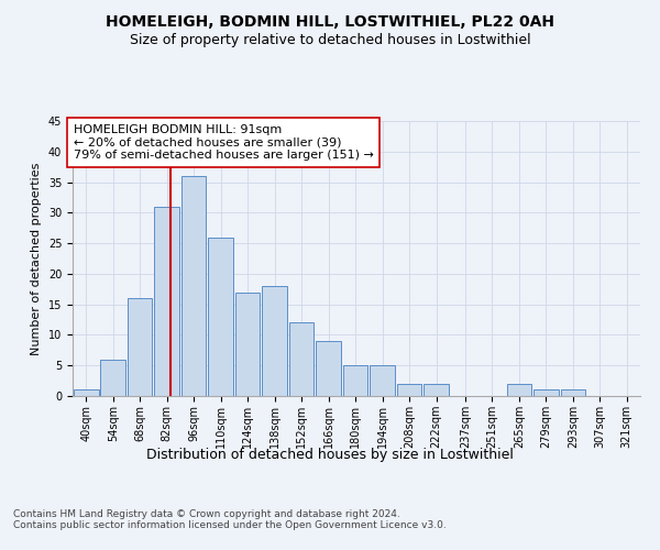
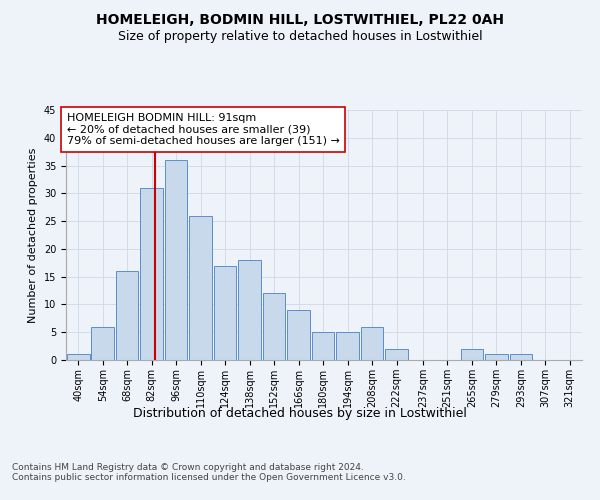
208sqm: 2 -> 6
